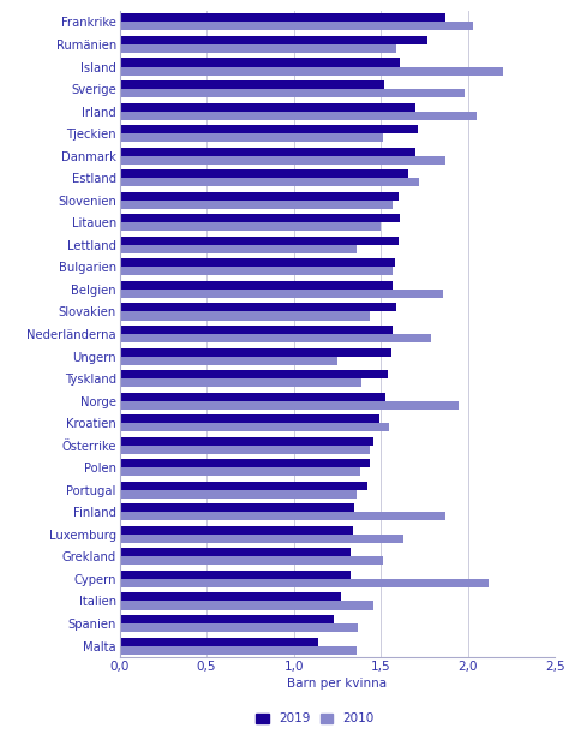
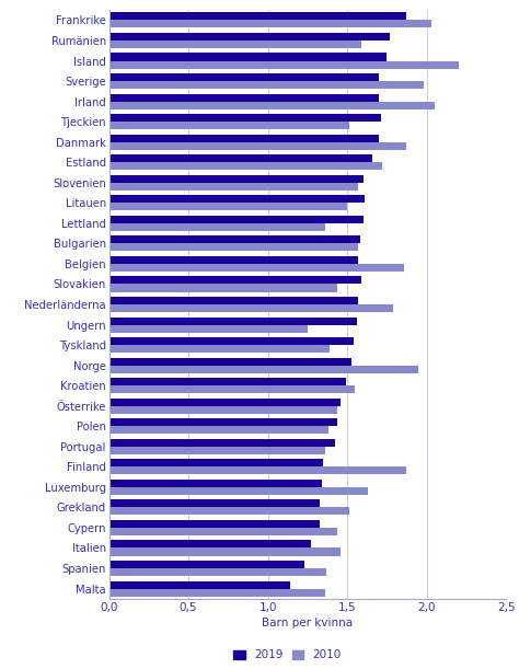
2019/Island: 1,61 -> 1,75
2019/Sverige: 1,52 -> 1,70
2010/Cypern: 2,12 -> 1,44
